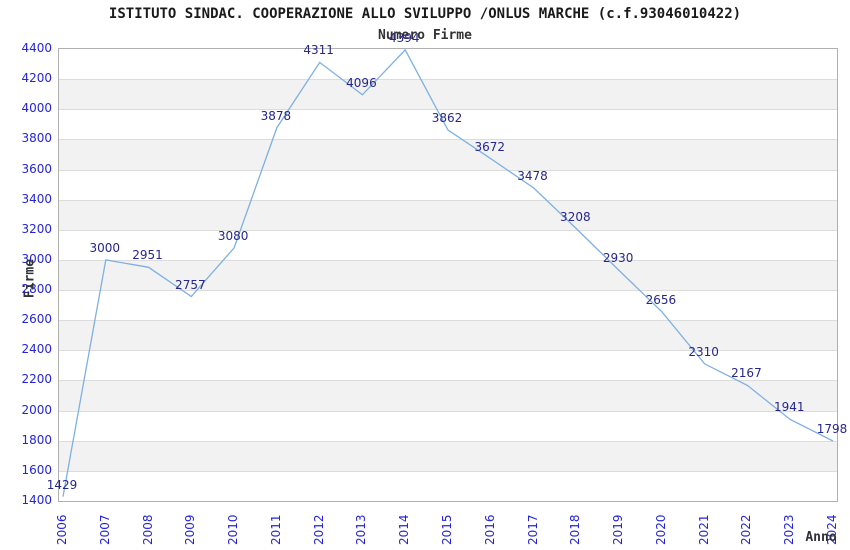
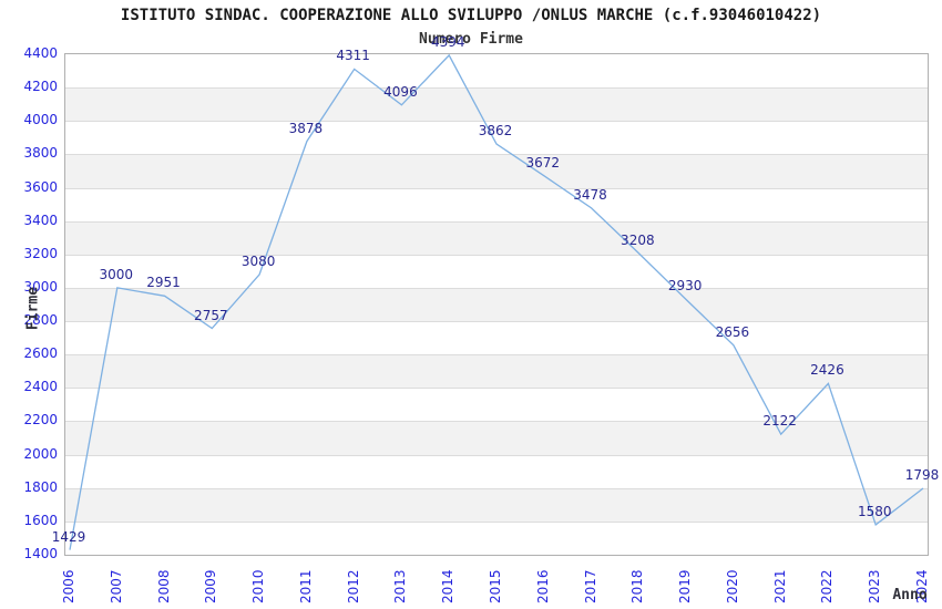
2021: 2310 -> 2122
2022: 2167 -> 2426
2023: 1941 -> 1580
